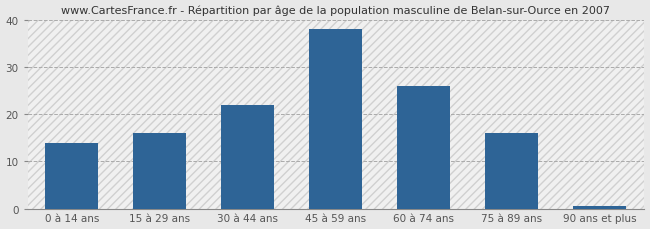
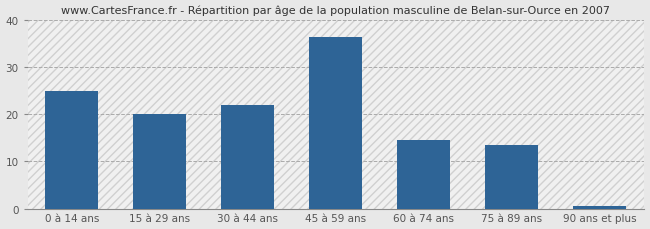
0 à 14 ans: 14.0 -> 25.0
15 à 29 ans: 16.0 -> 20.0
45 à 59 ans: 38.0 -> 36.5
60 à 74 ans: 26.0 -> 14.5
75 à 89 ans: 16.0 -> 13.5
